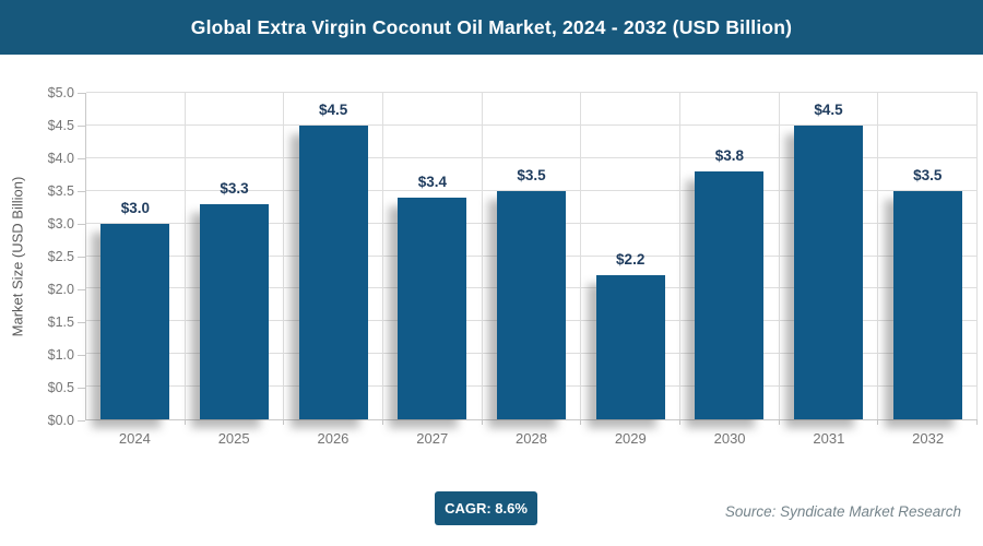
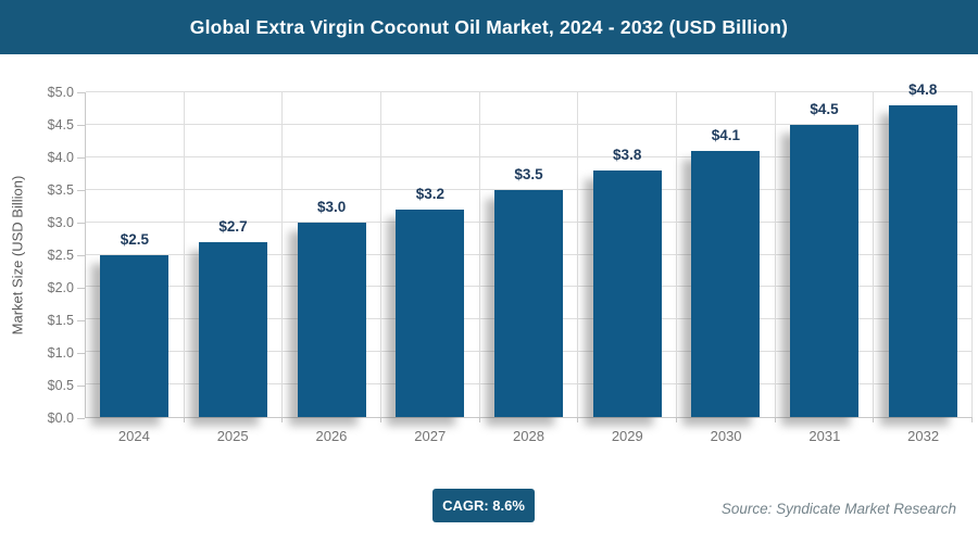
2024: $3.0 -> $2.5
2025: $3.3 -> $2.7
2026: $4.5 -> $3.0
2027: $3.4 -> $3.2
2029: $2.2 -> $3.8
2030: $3.8 -> $4.1
2032: $3.5 -> $4.8
